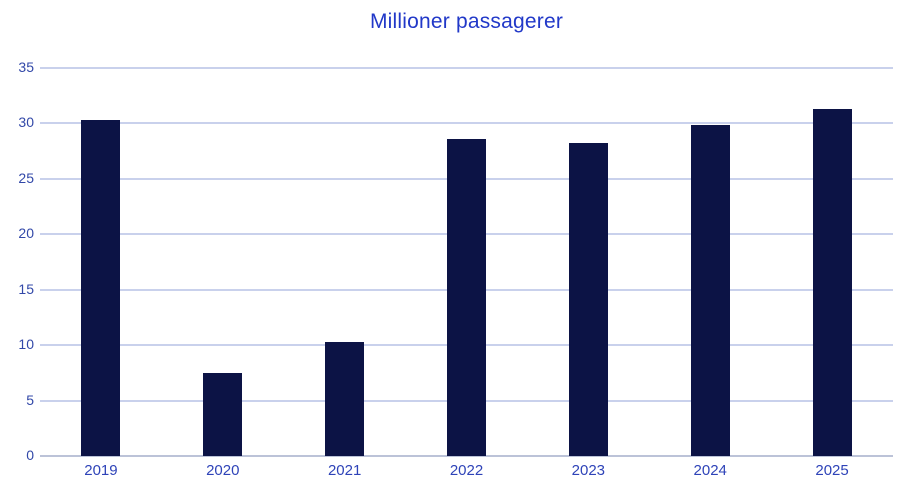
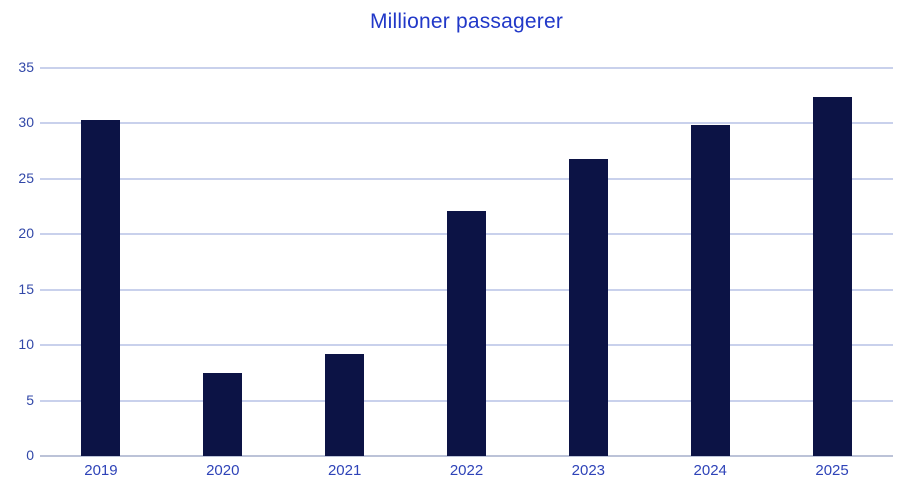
2021: 10.3 -> 9.2
2022: 28.6 -> 22.1
2023: 28.2 -> 26.8
2025: 31.3 -> 32.4
